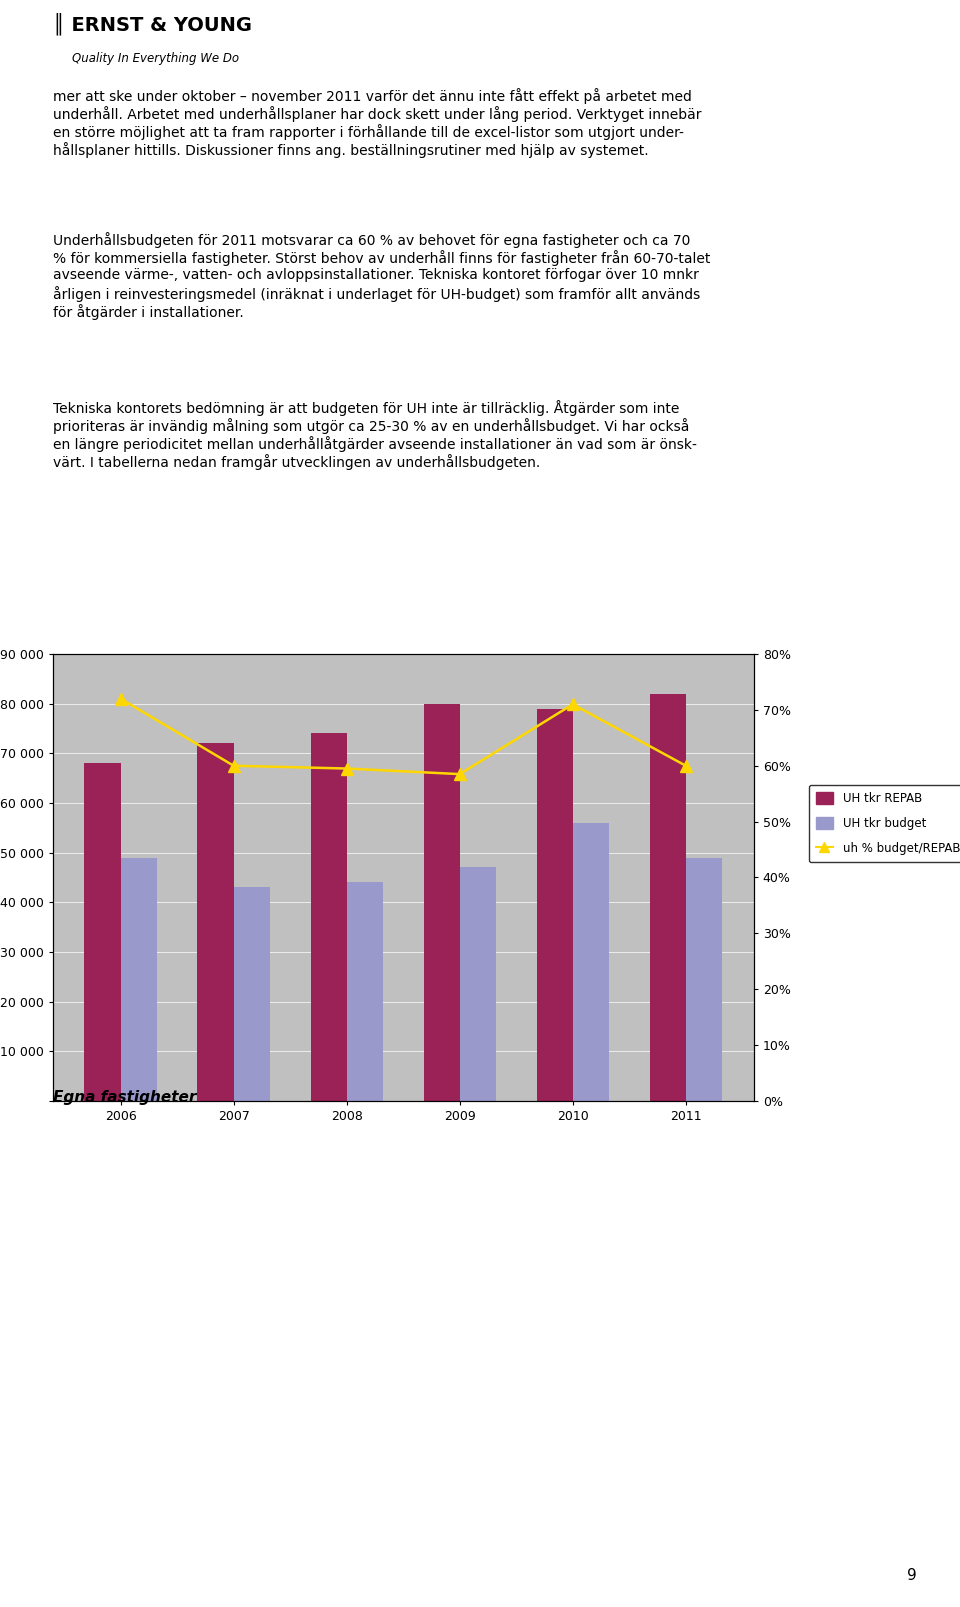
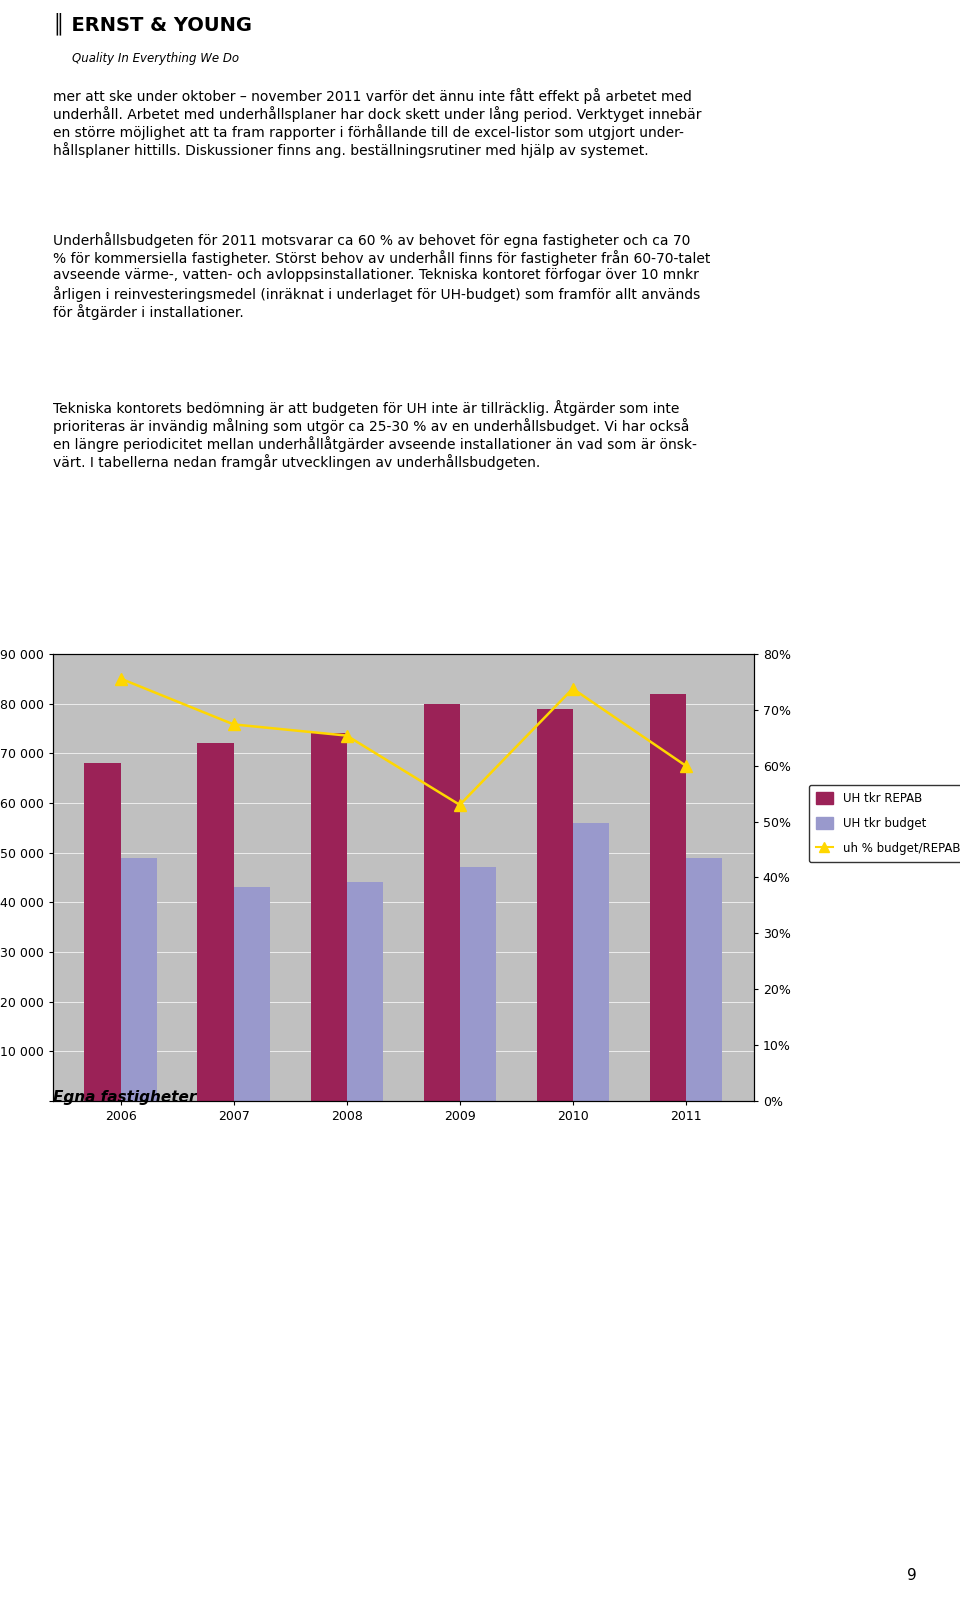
uh % budget/REPAB/2006: 72.0% -> 75.6%
uh % budget/REPAB/2007: 60.0% -> 67.4%
uh % budget/REPAB/2008: 59.5% -> 65.4%
uh % budget/REPAB/2009: 58.5% -> 53.0%
uh % budget/REPAB/2010: 71.0% -> 73.8%
